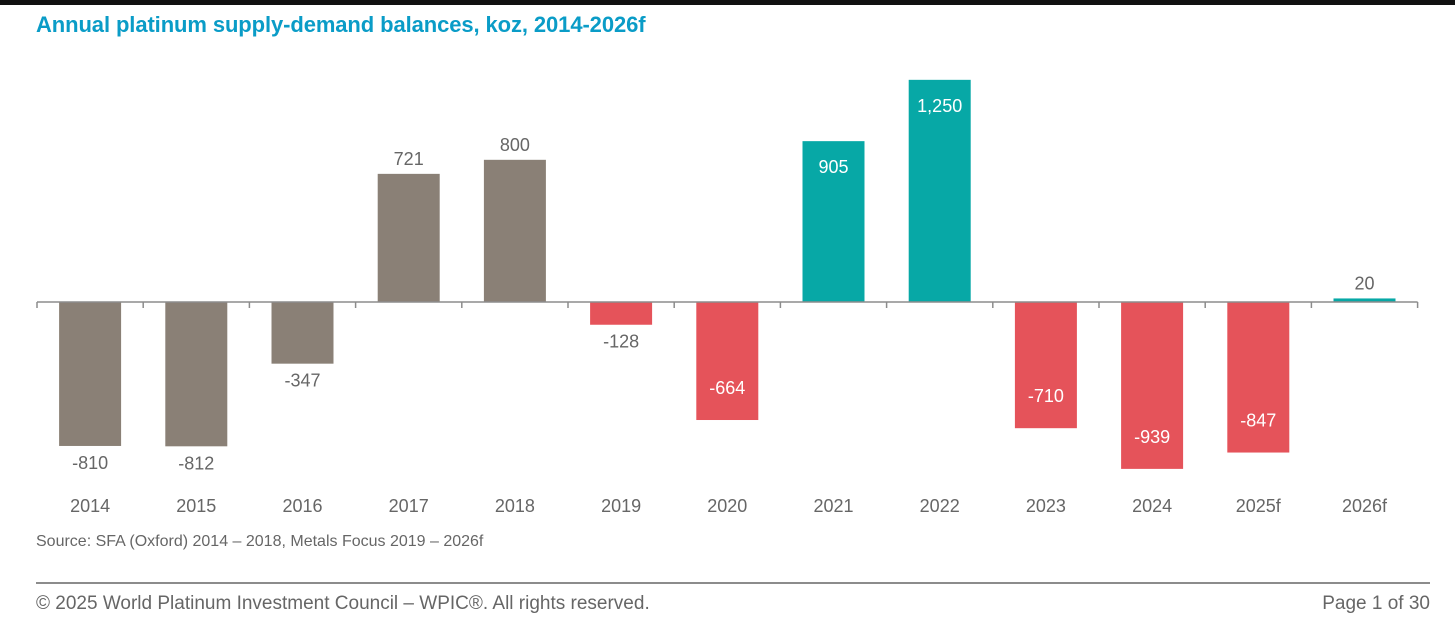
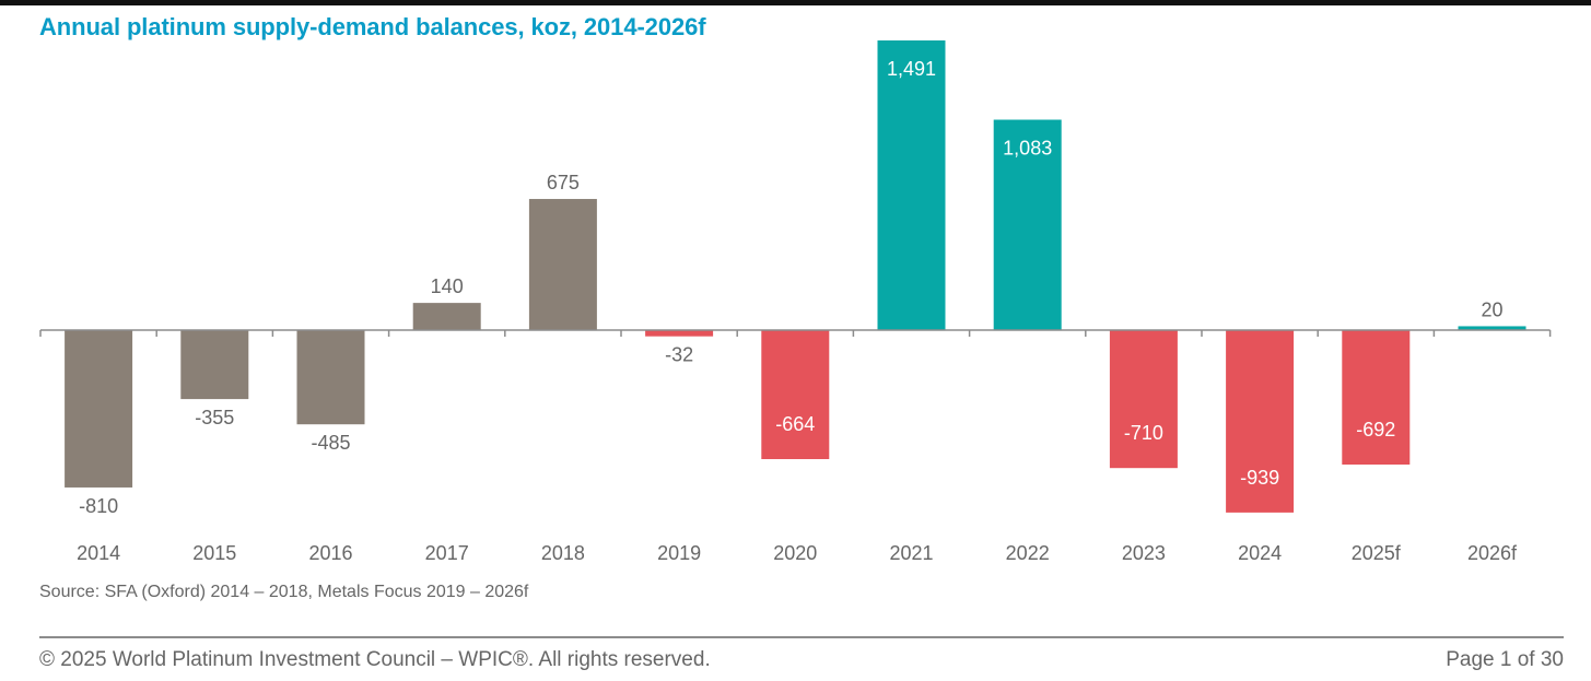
2015: -812 -> -355
2016: -347 -> -485
2017: 721 -> 140
2018: 800 -> 675
2019: -128 -> -32
2021: 905 -> 1,491
2022: 1,250 -> 1,083
2025f: -847 -> -692
